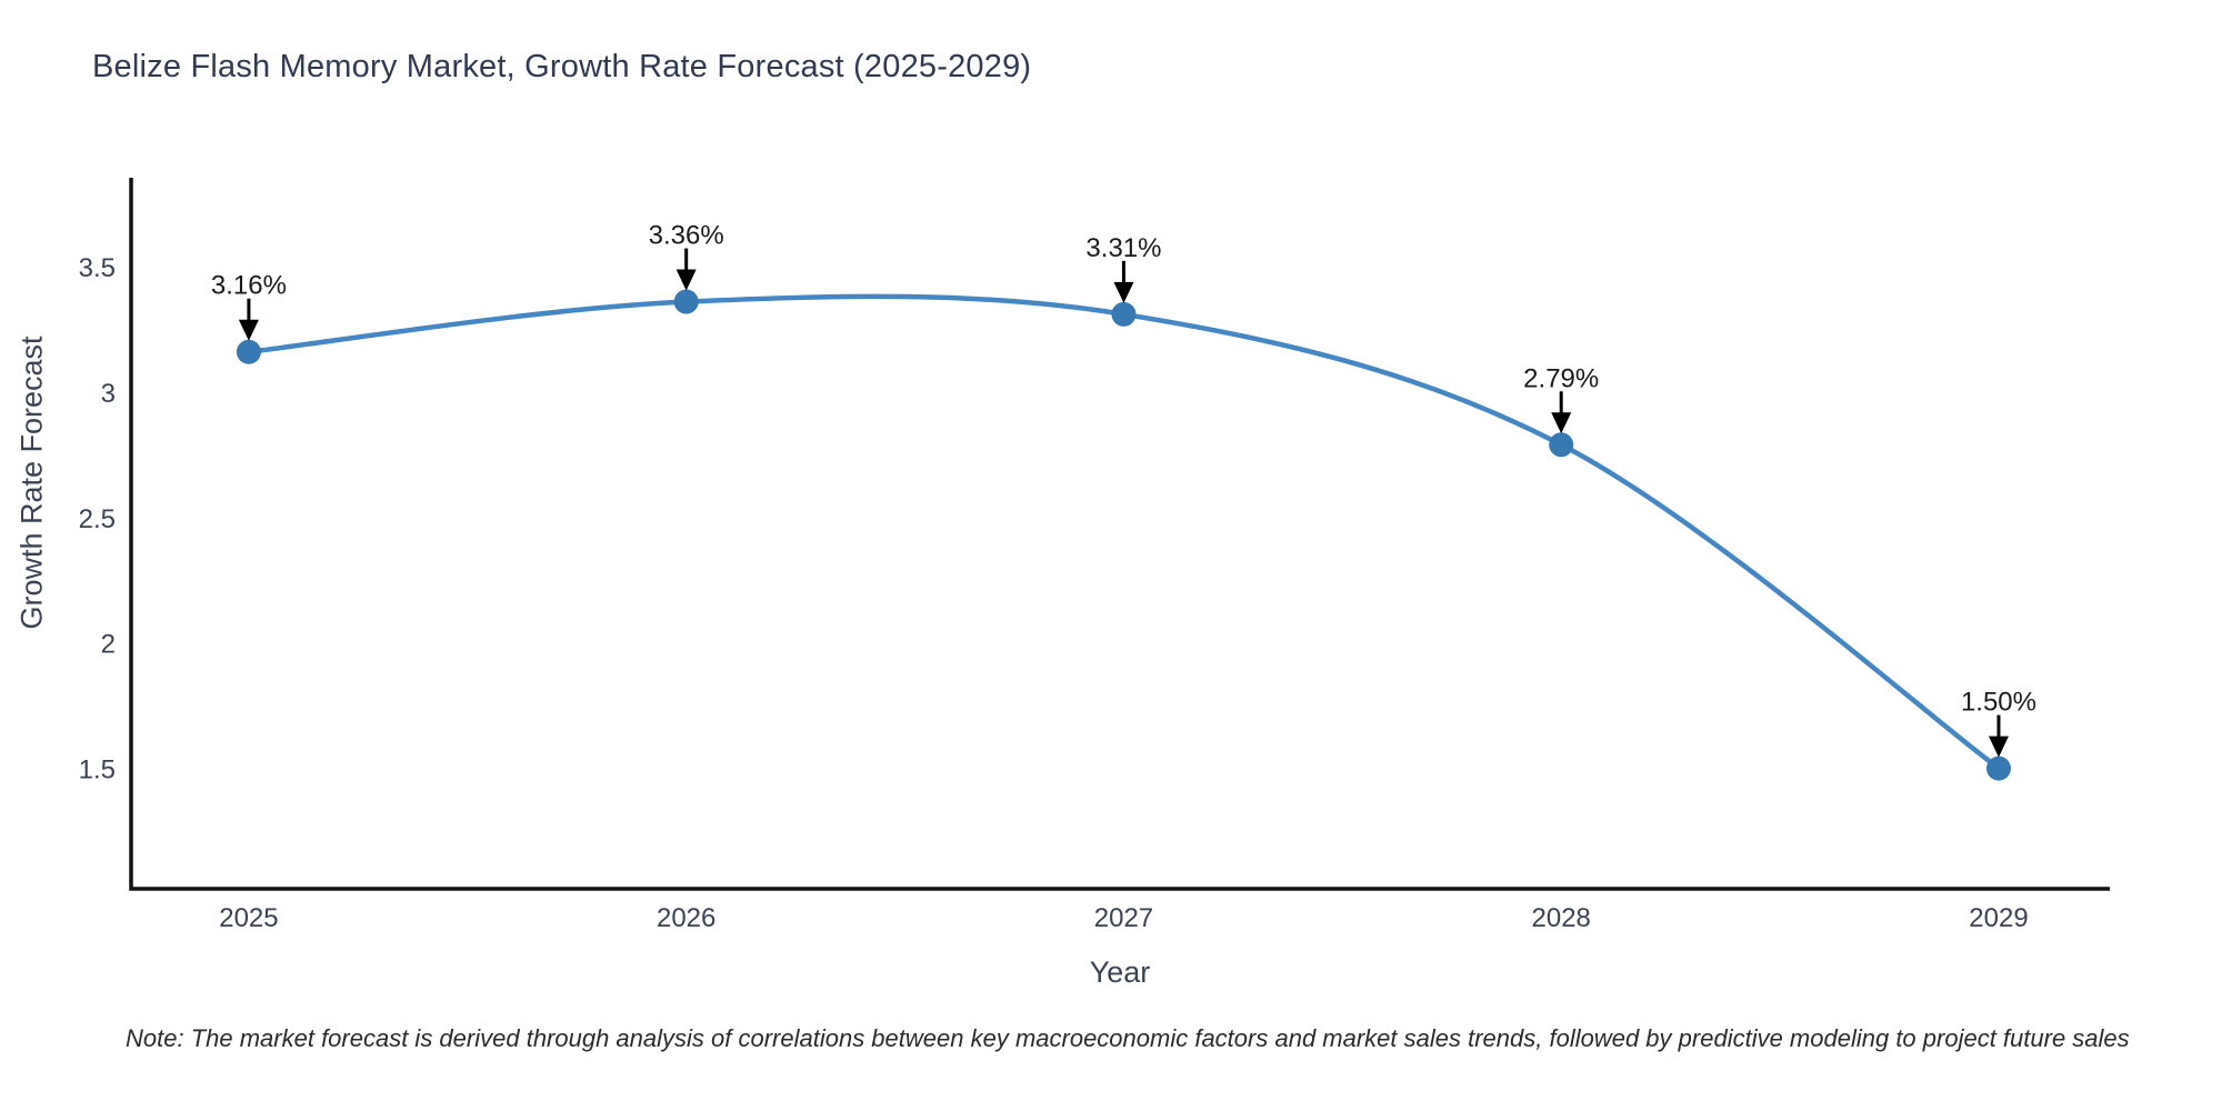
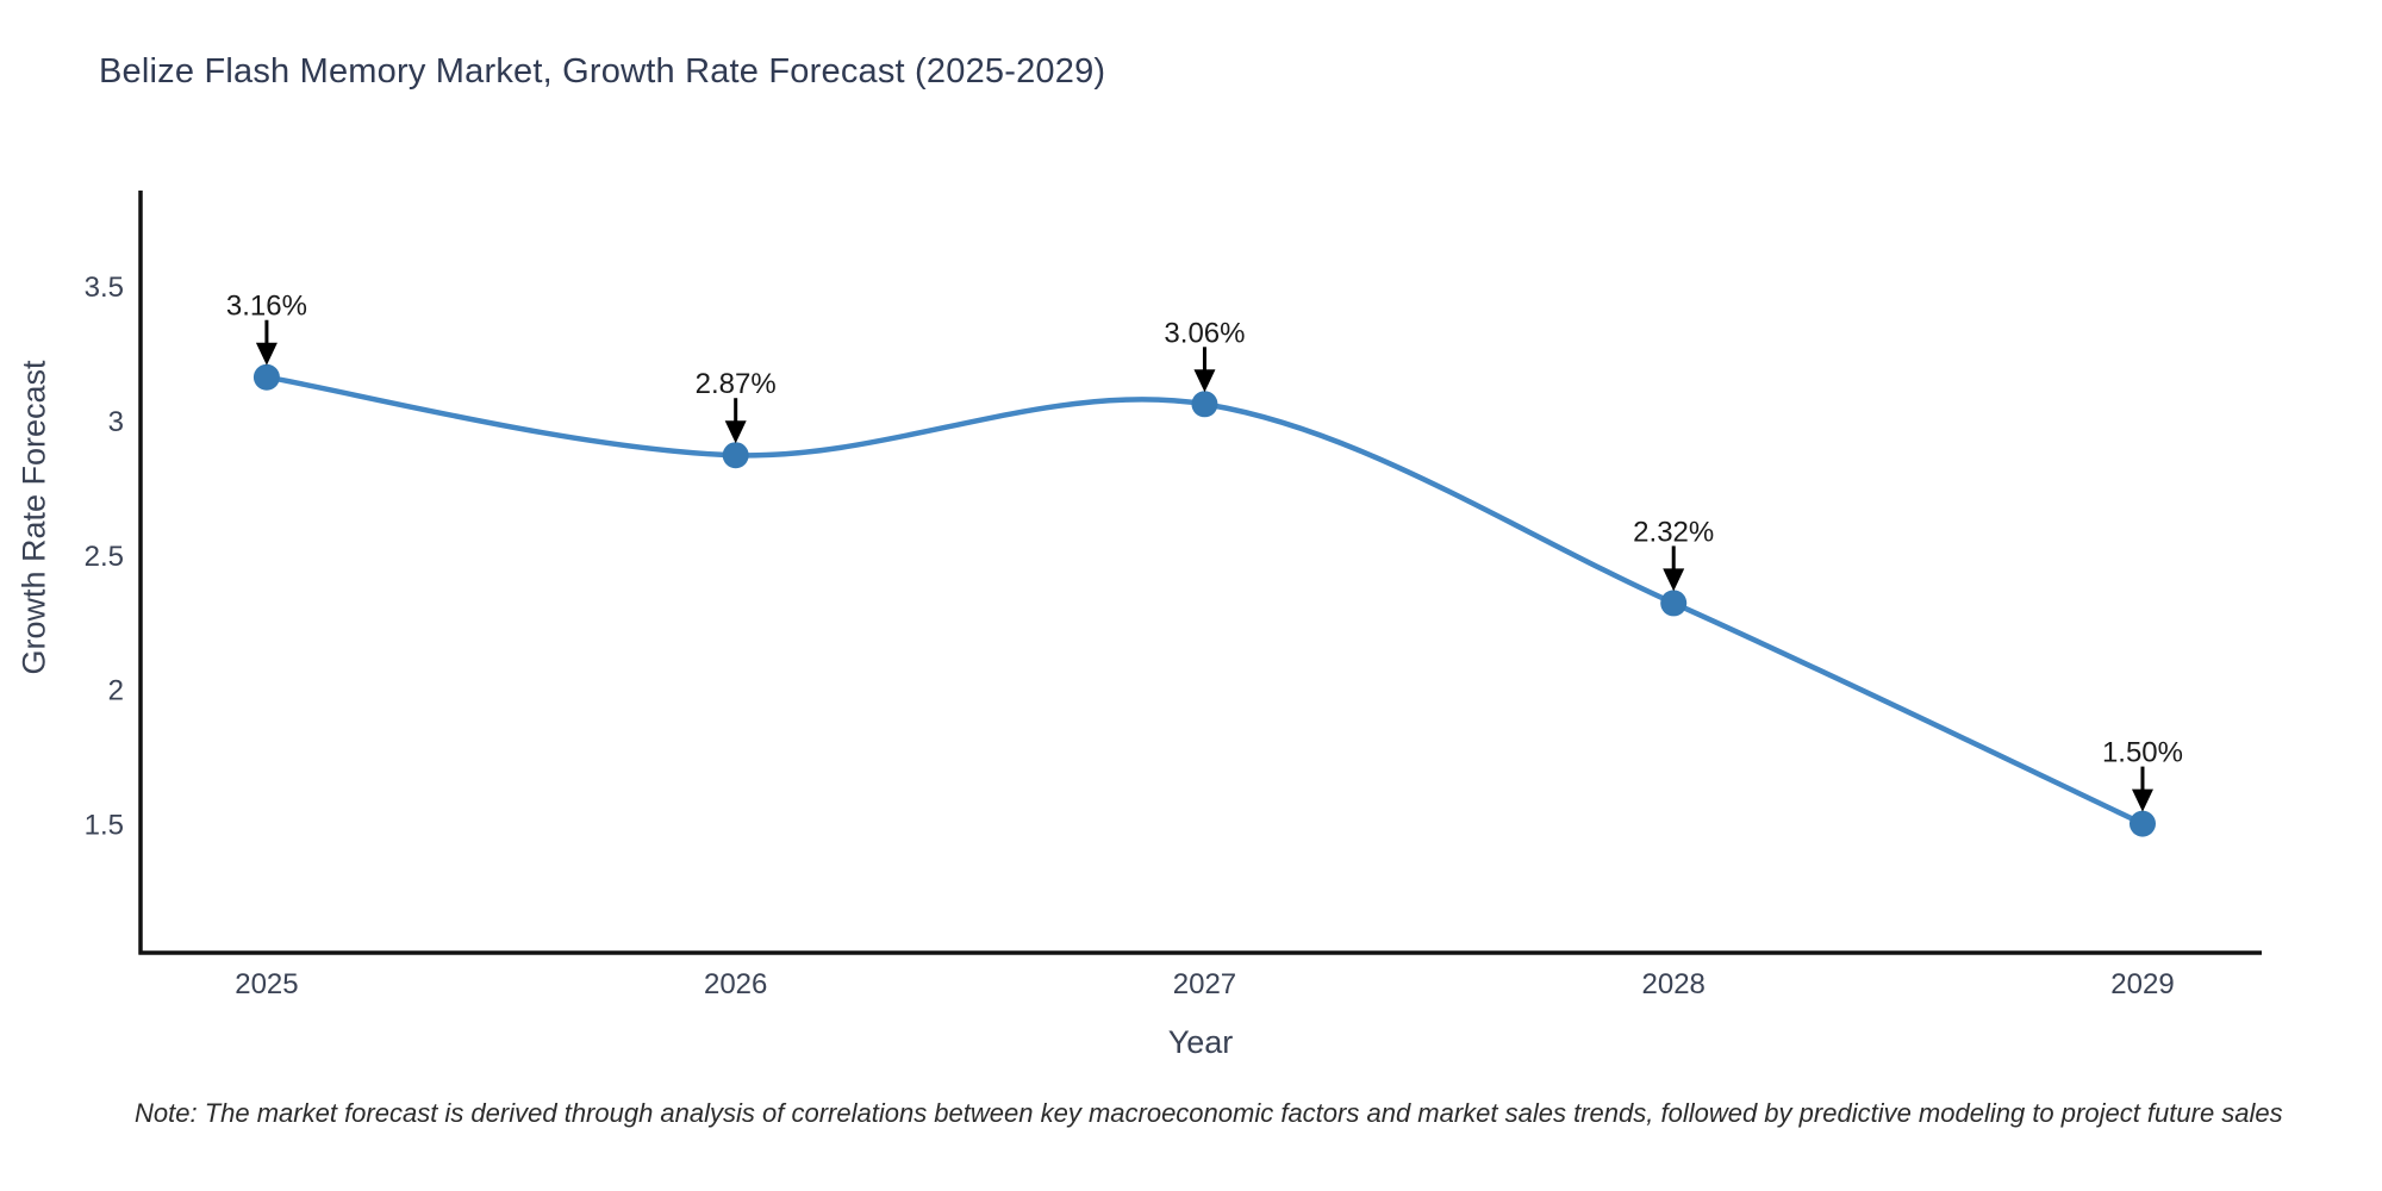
2026: 3.36% -> 2.87%
2027: 3.31% -> 3.06%
2028: 2.79% -> 2.32%
